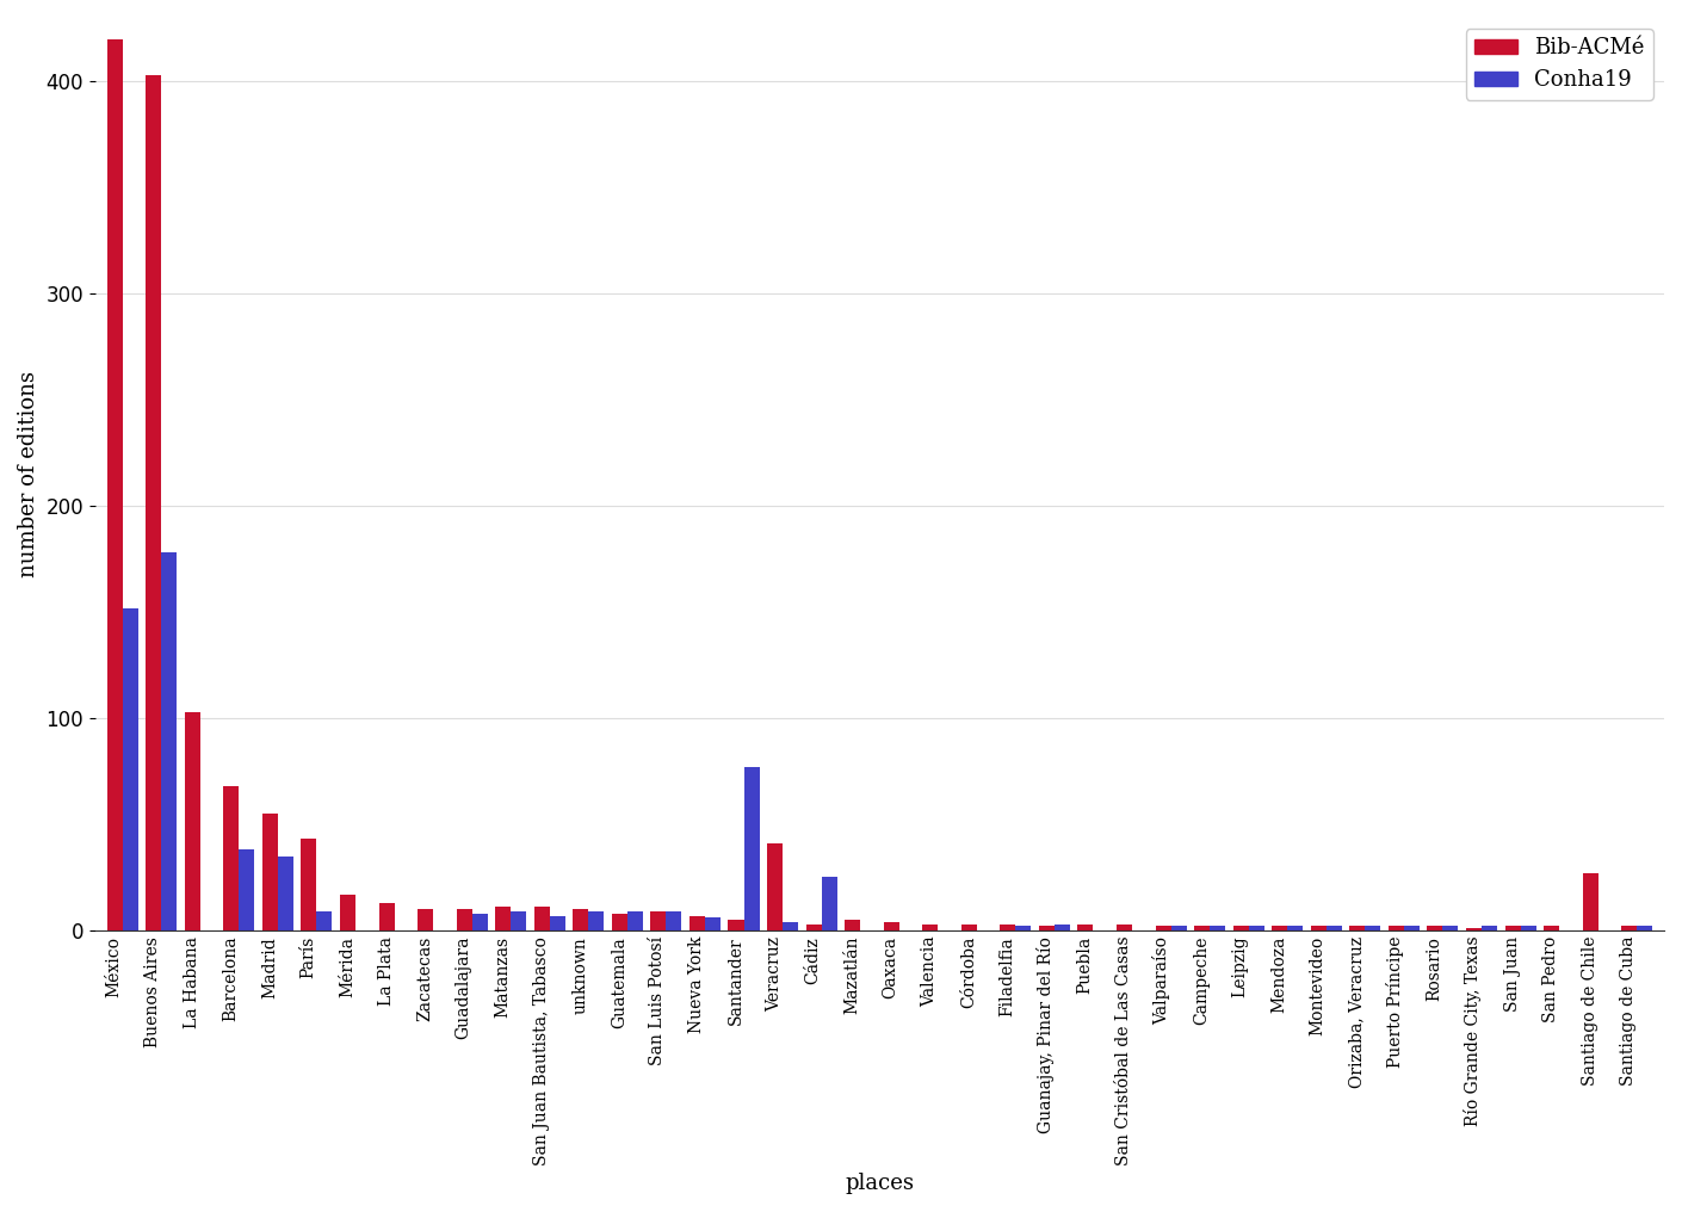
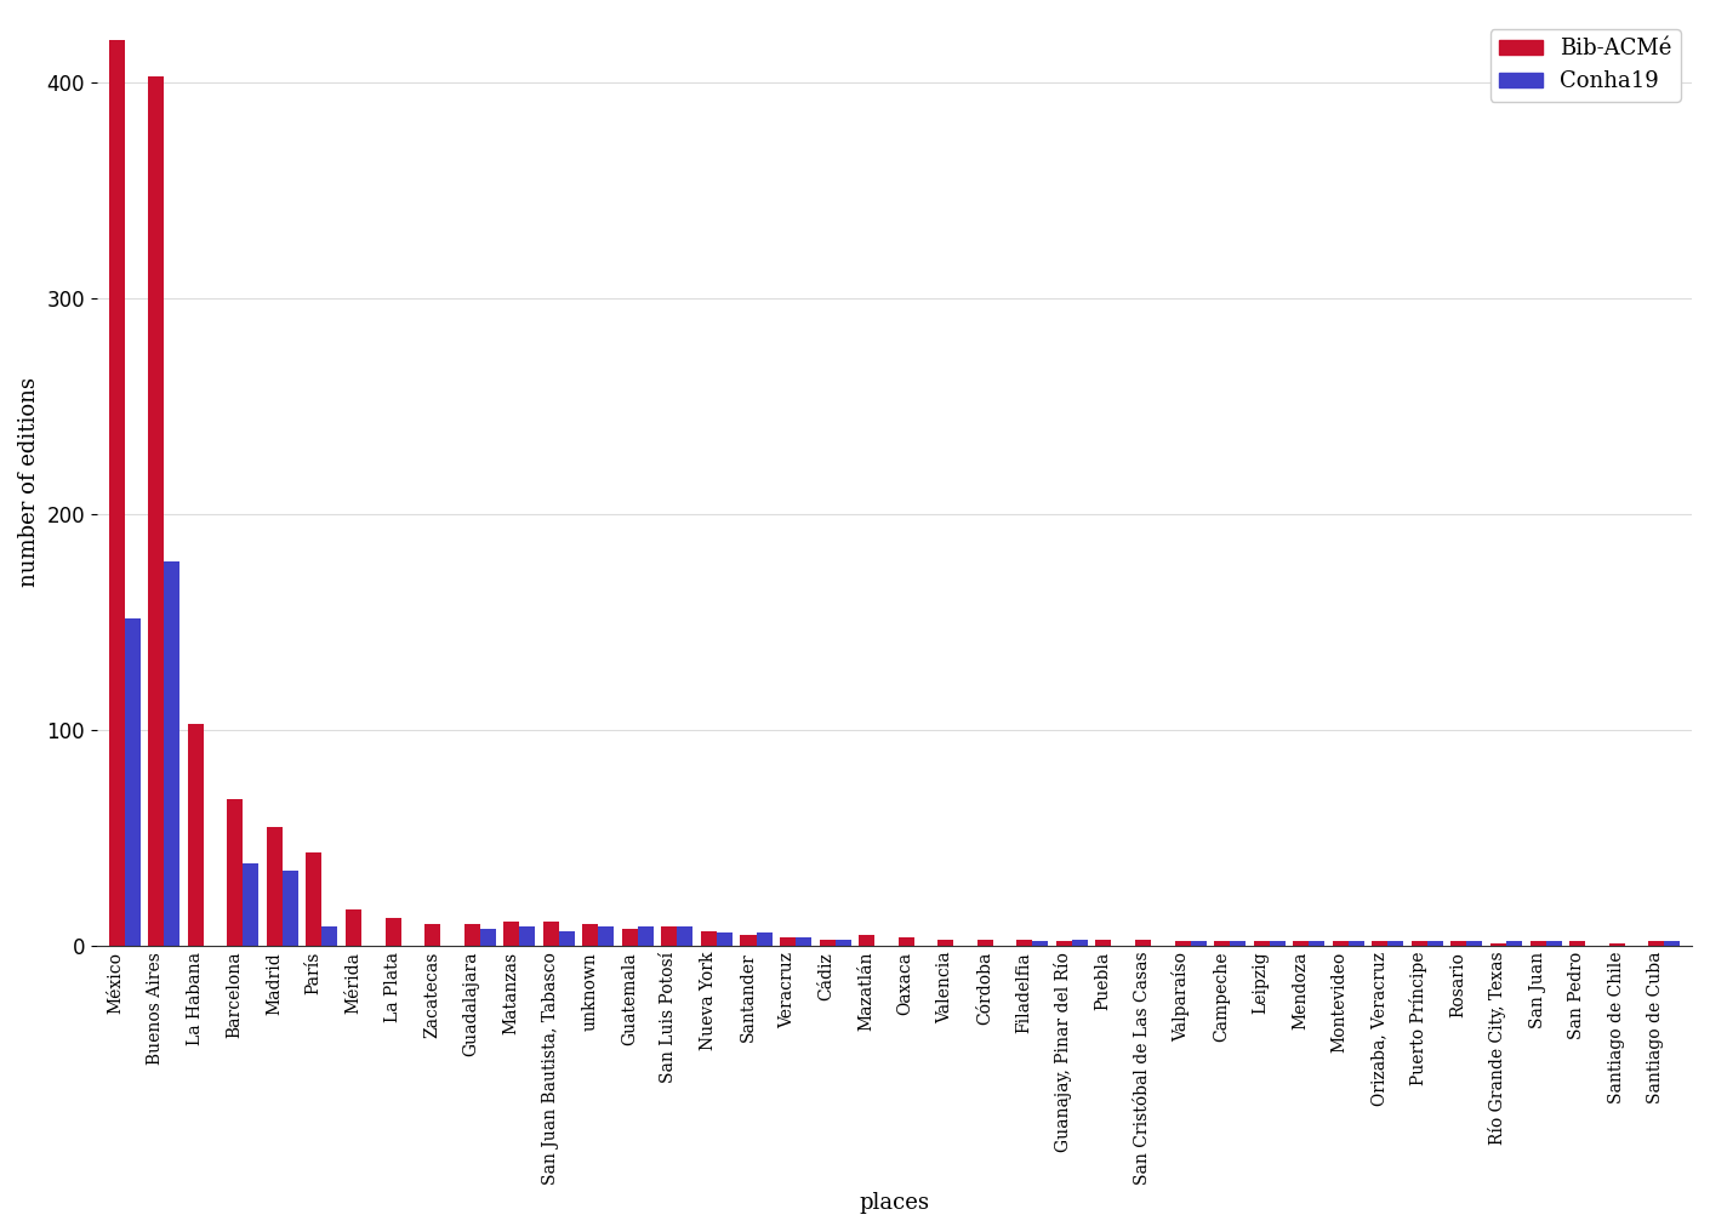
Conha19/Santander: 77 -> 6
Bib-ACMé/Veracruz: 41 -> 4
Conha19/Cádiz: 25 -> 3
Bib-ACMé/Santiago de Chile: 27 -> 1
